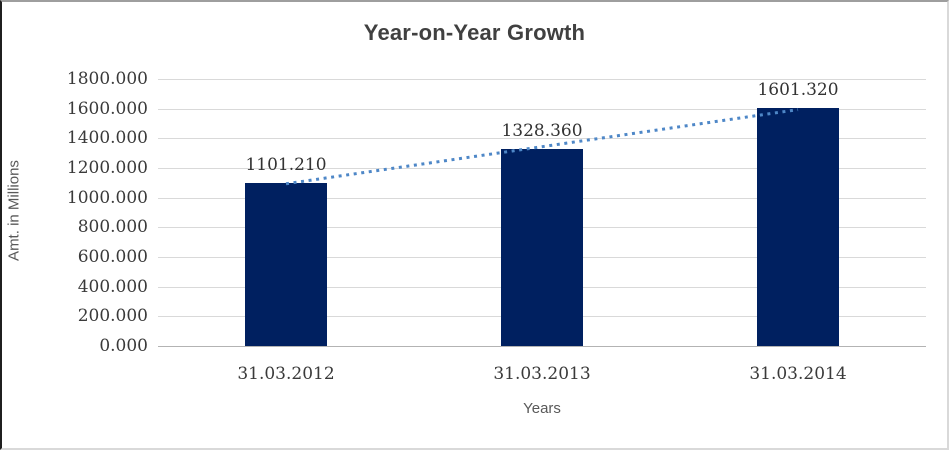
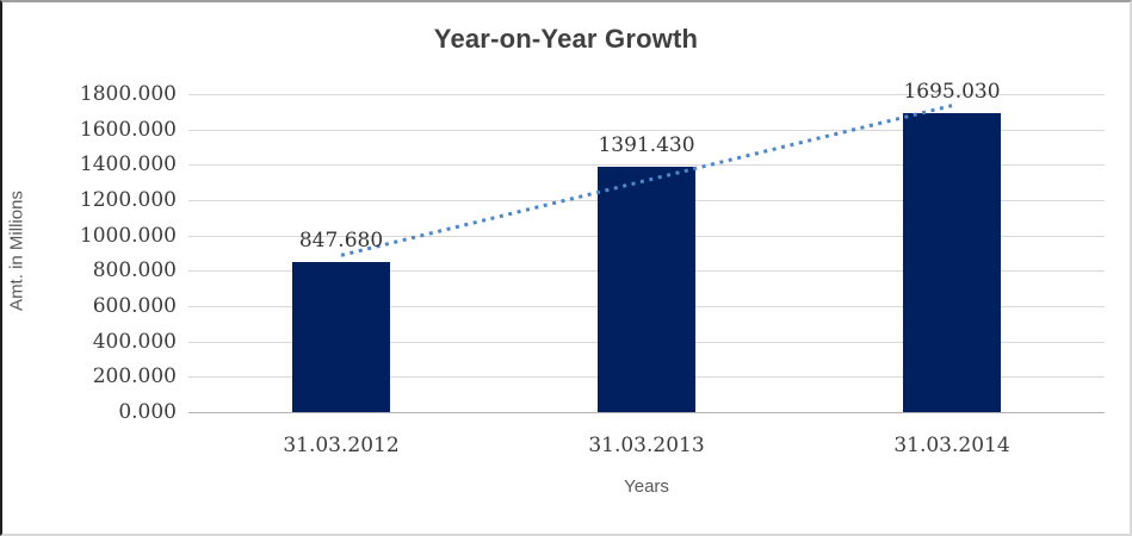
31.03.2012: 1101.210 -> 847.680
31.03.2013: 1328.360 -> 1391.430
31.03.2014: 1601.320 -> 1695.030
